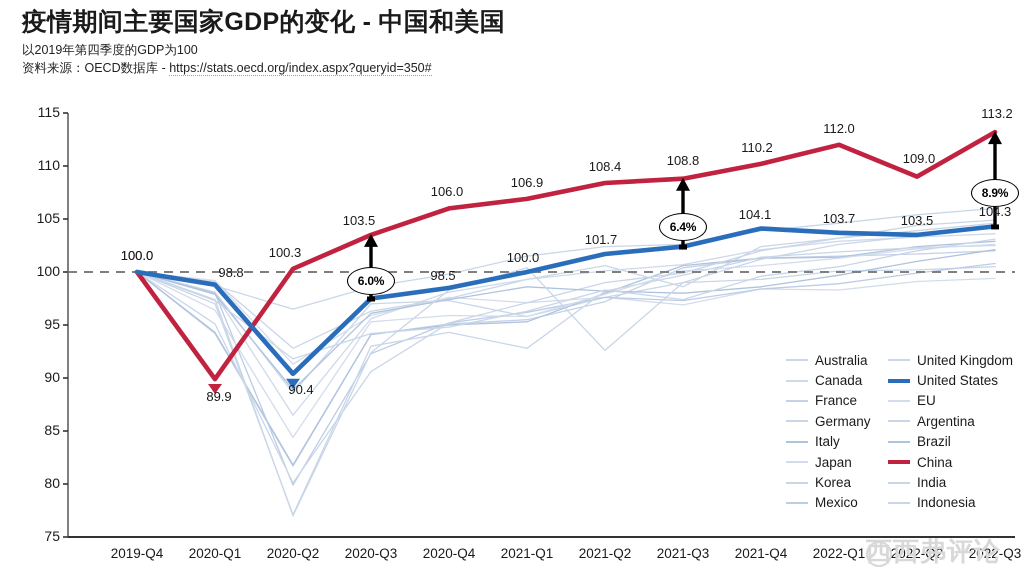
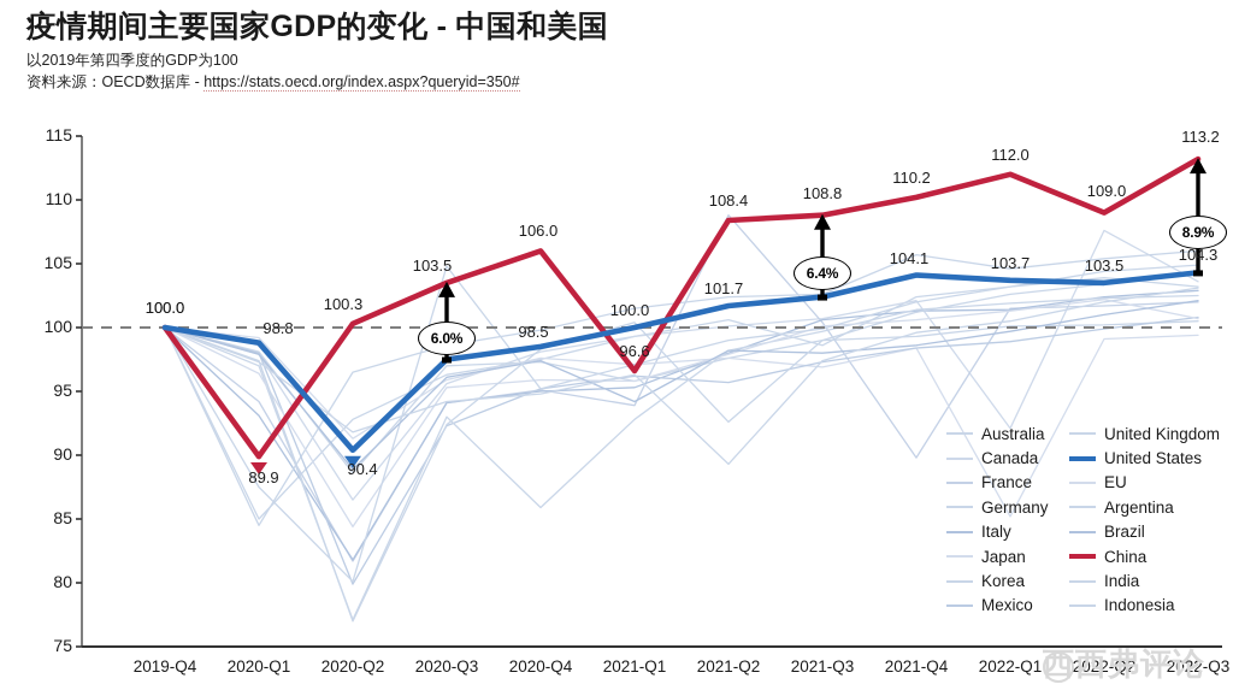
Australia/2020-Q1: 99.1 -> 85.0
Italy/2020-Q1: 94.3 -> 93.1
Korea/2020-Q1: 98.7 -> 84.5
Argentina/2020-Q1: 95.1 -> 87.5
Argentina/2020-Q3: 90.6 -> 104.8
United Kingdom/2020-Q4: 94.3 -> 85.9
China/2021-Q1: 106.9 -> 96.6
France/2021-Q1: 95.5 -> 93.9
Brazil/2021-Q1: 98.6 -> 94.2
France/2021-Q2: 97.2 -> 108.8
Mexico/2021-Q2: 97.6 -> 95.7
Indonesia/2021-Q2: 98.3 -> 89.3
France/2021-Q4: 101.3 -> 89.8
Korea/2021-Q4: 103.9 -> 105.7
Canada/2022-Q1: 102.9 -> 92.1
Japan/2022-Q1: 98.3 -> 85.2
Canada/2022-Q2: 103.3 -> 107.6
Australia/2022-Q3: 104.6 -> 103.2
EU/2022-Q3: 102.6 -> 100.7
